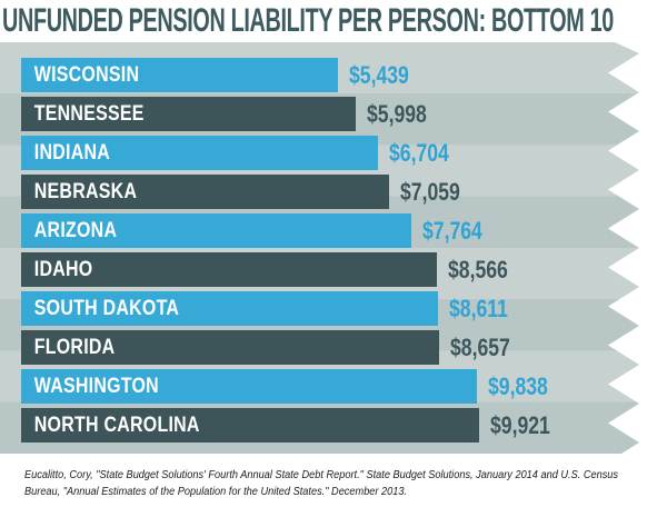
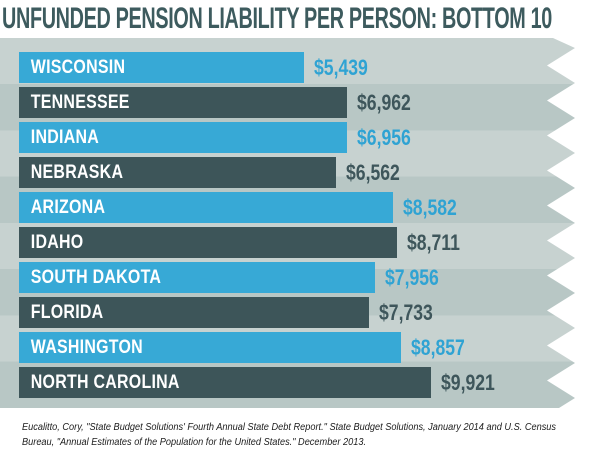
TENNESSEE: $5,998 -> $6,962
INDIANA: $6,704 -> $6,956
NEBRASKA: $7,059 -> $6,562
ARIZONA: $7,764 -> $8,582
IDAHO: $8,566 -> $8,711
SOUTH DAKOTA: $8,611 -> $7,956
FLORIDA: $8,657 -> $7,733
WASHINGTON: $9,838 -> $8,857
